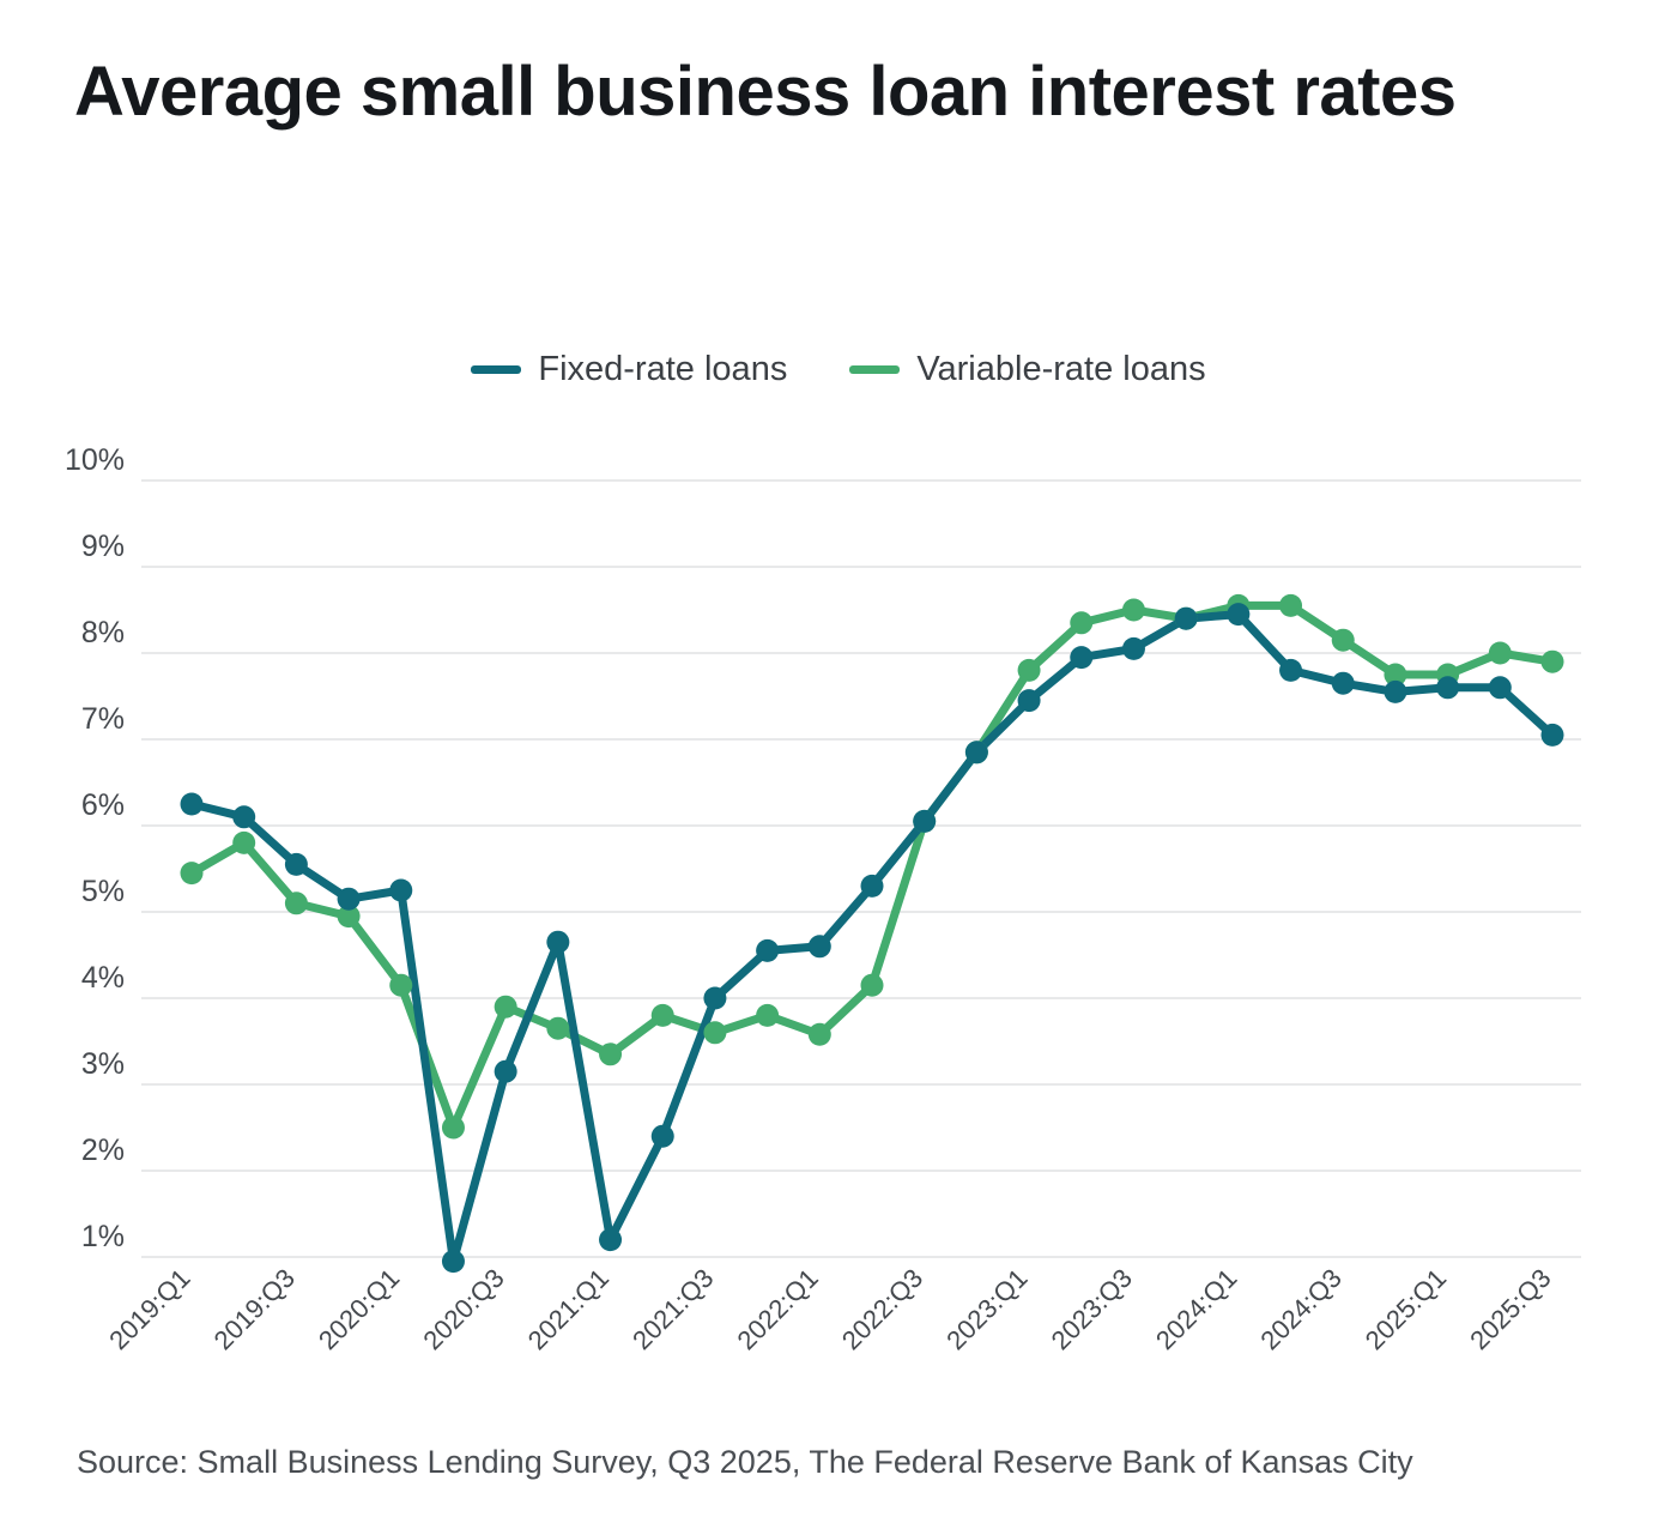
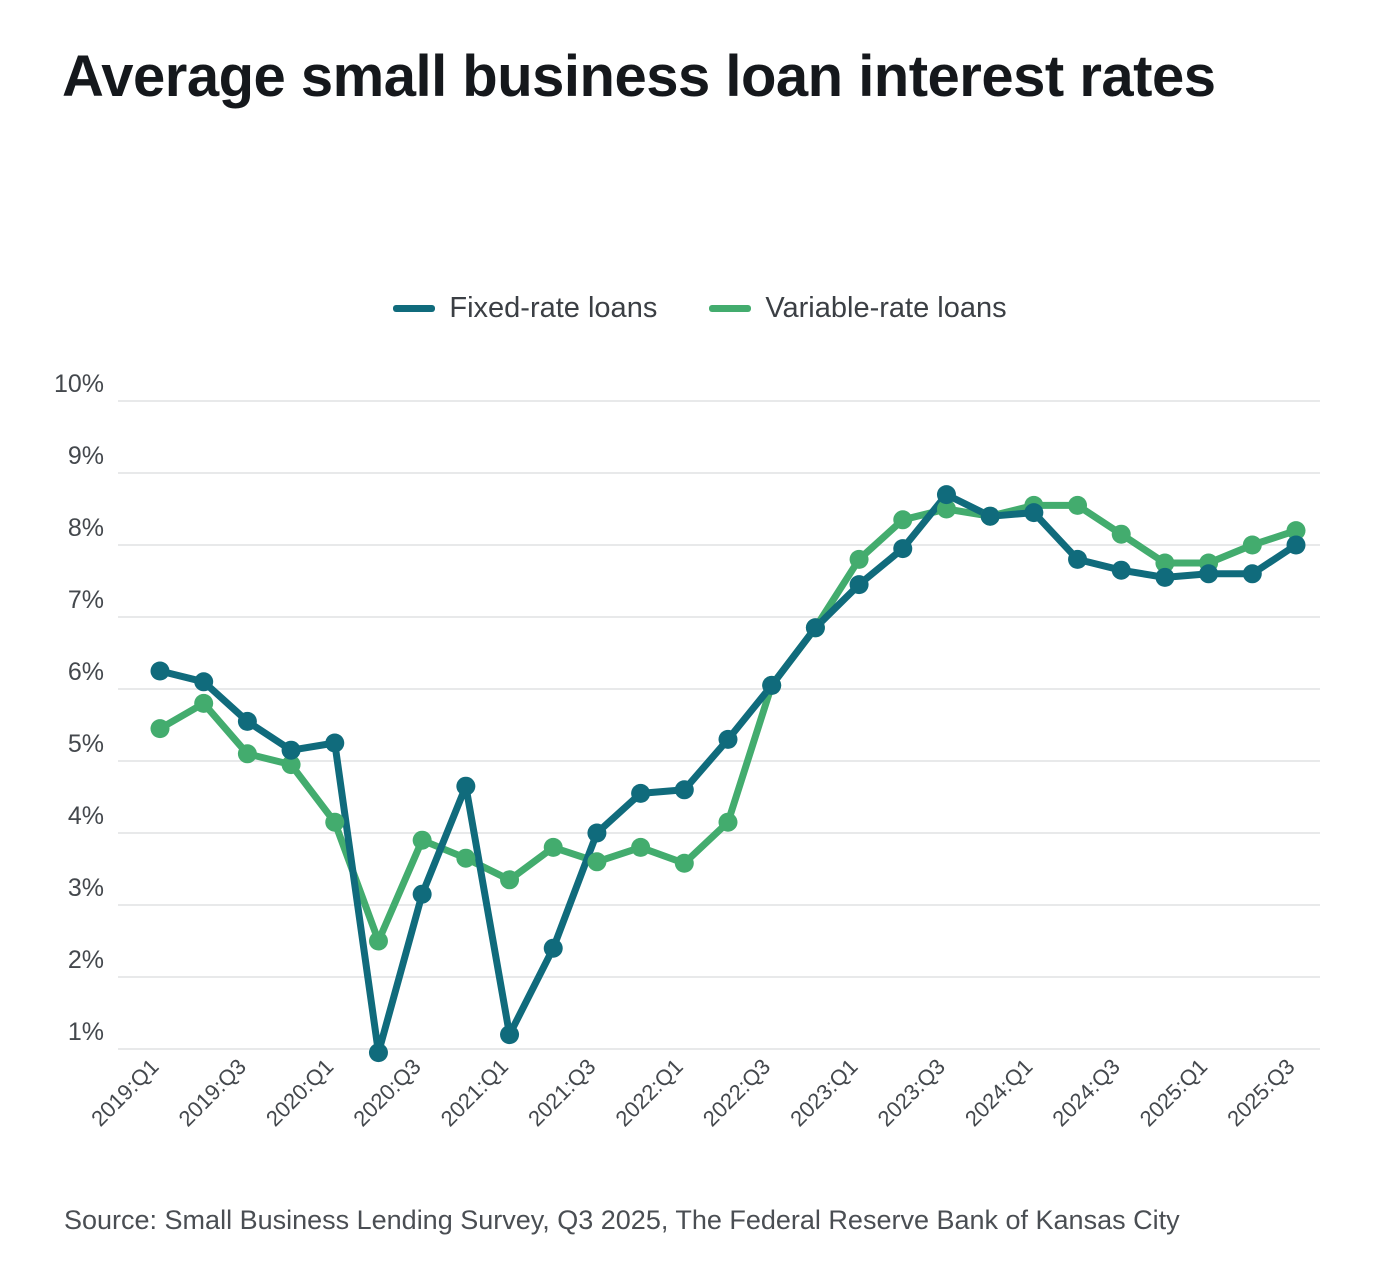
Fixed-rate loans/2023:Q3: 8.1% -> 8.7%
Fixed-rate loans/2025:Q3: 7.0% -> 8.0%
Variable-rate loans/2025:Q3: 7.9% -> 8.2%
